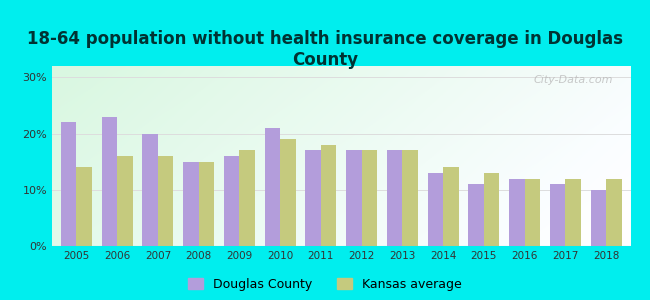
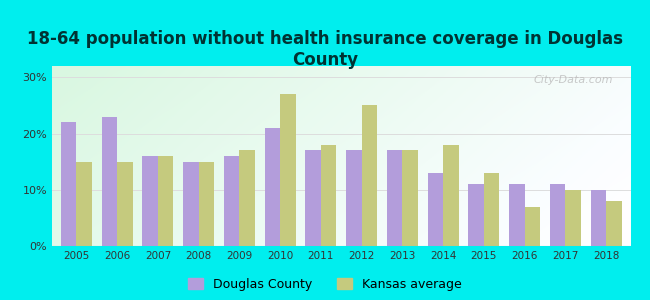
Kansas average/2005: 14% -> 15%
Kansas average/2006: 16% -> 15%
Douglas County/2007: 20% -> 16%
Kansas average/2010: 19% -> 27%
Kansas average/2012: 17% -> 25%
Kansas average/2014: 14% -> 18%
Douglas County/2016: 12% -> 11%
Kansas average/2016: 12% -> 7%
Kansas average/2017: 12% -> 10%
Kansas average/2018: 12% -> 8%
